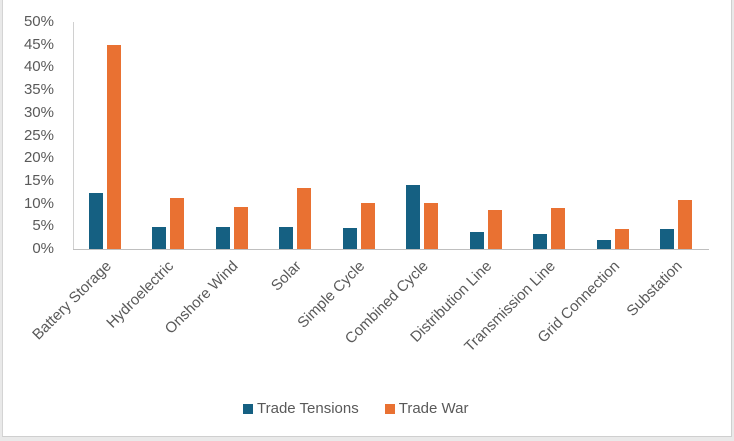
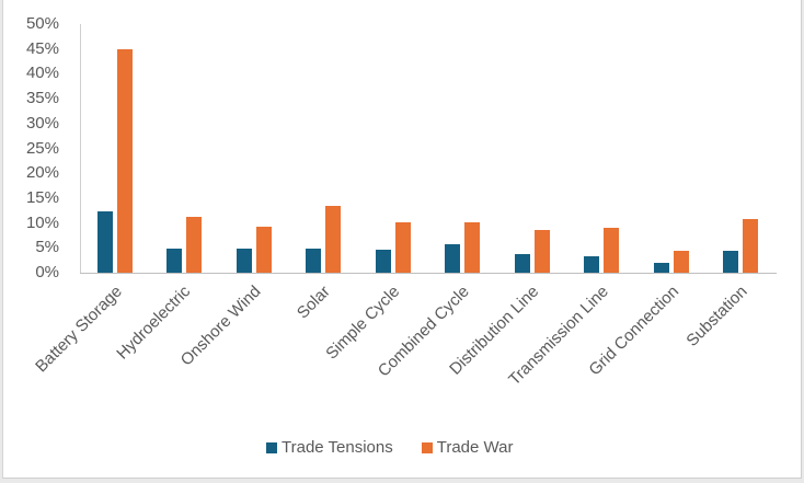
Trade Tensions/Combined Cycle: 14% -> 6%
